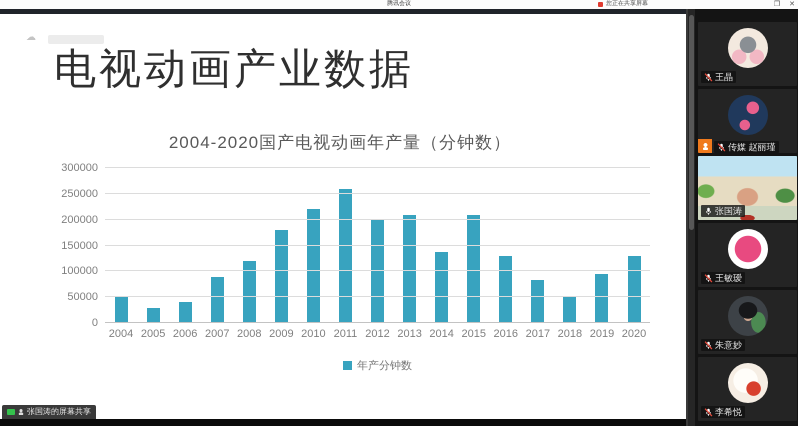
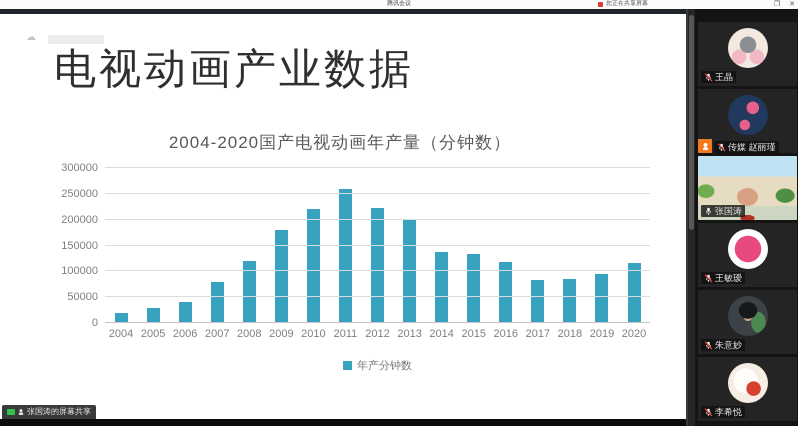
2004: 50000 -> 20000
2007: 90000 -> 80000
2012: 200000 -> 220000
2013: 210000 -> 200000
2015: 210000 -> 130000
2016: 130000 -> 120000
2018: 50000 -> 90000
2020: 130000 -> 120000
